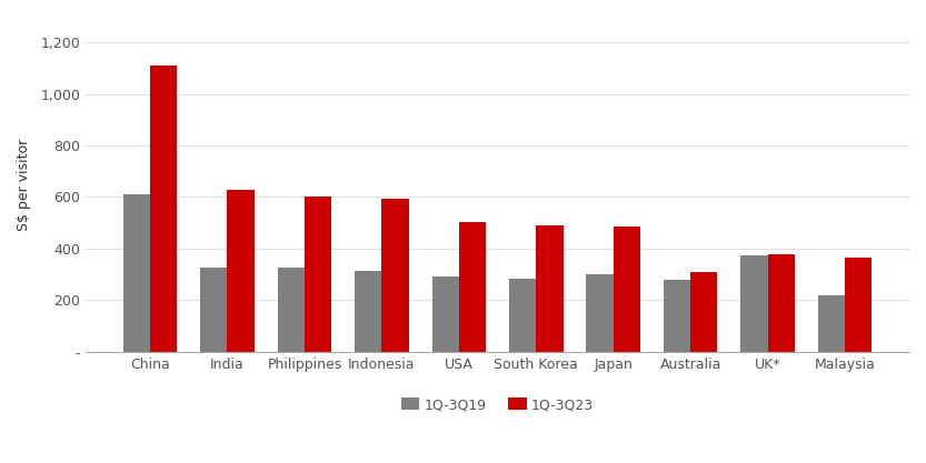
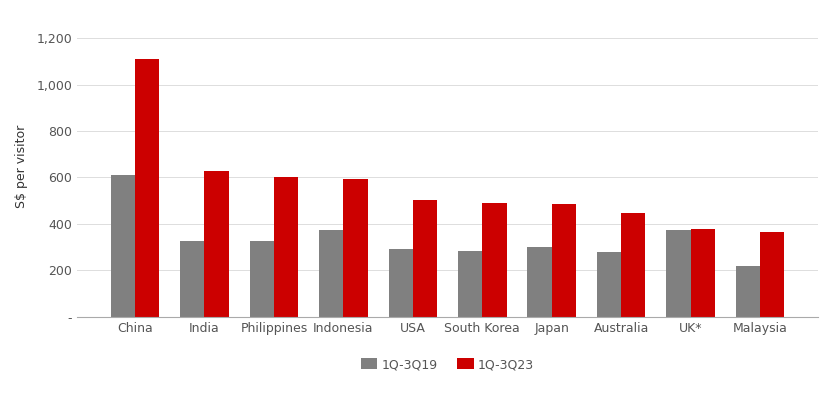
1Q-3Q19/Indonesia: 315 -> 375
1Q-3Q23/Australia: 310 -> 445
